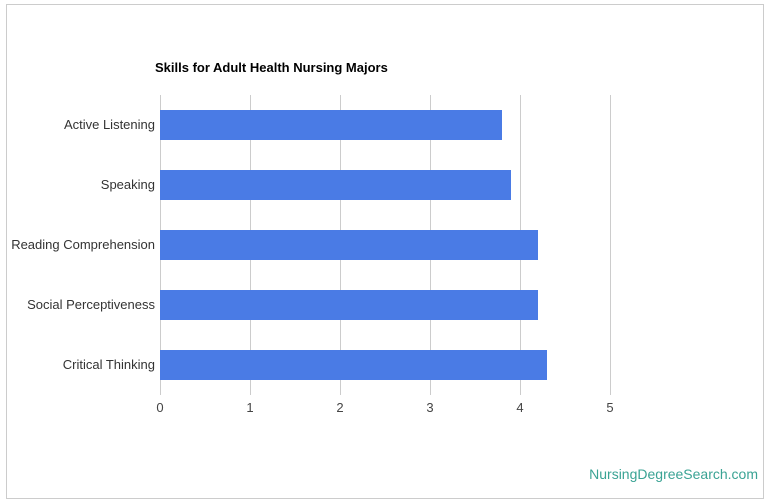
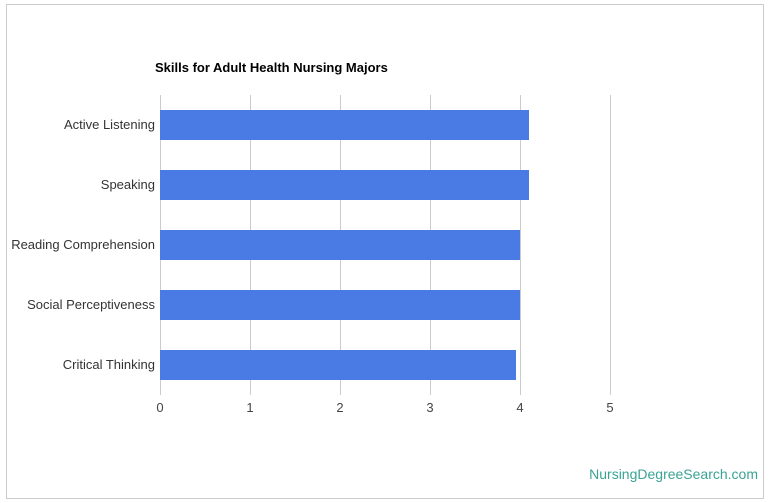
Active Listening: 3.8 -> 4.1
Speaking: 3.9 -> 4.1
Reading Comprehension: 4.2 -> 4.0
Social Perceptiveness: 4.2 -> 4.0
Critical Thinking: 4.3 -> 4.0
